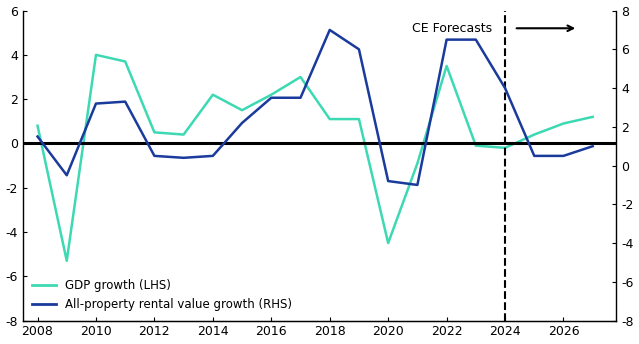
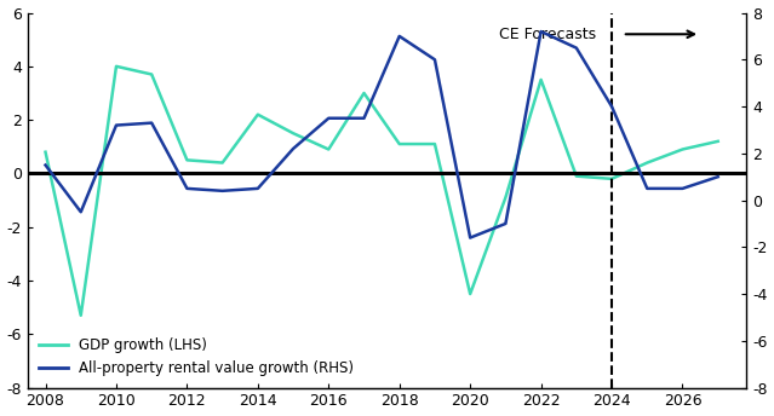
GDP growth (LHS)/2016: 2.2 -> 0.9
All-property rental value growth (RHS)/2020: -0.8 -> -1.6
All-property rental value growth (RHS)/2022: 6.5 -> 7.2
